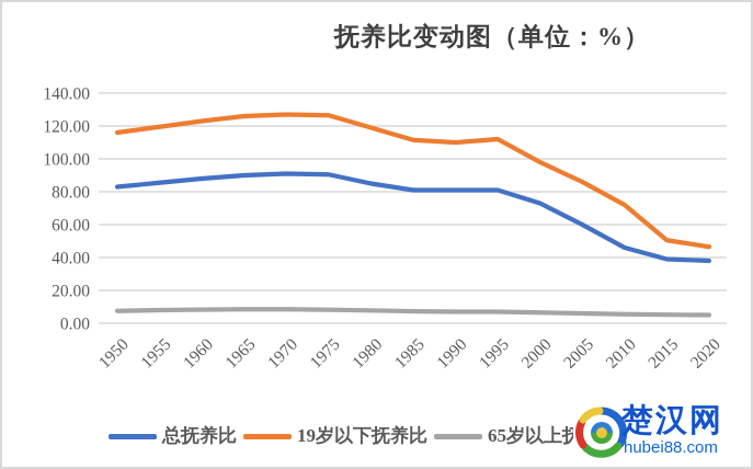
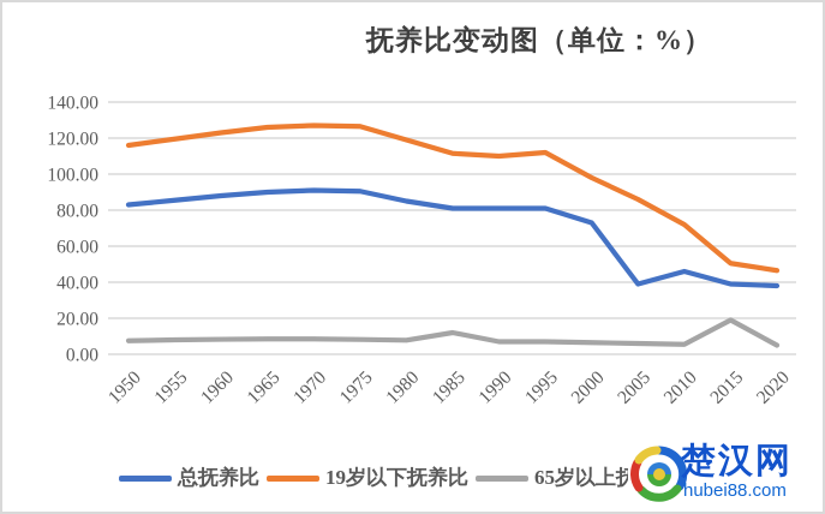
65岁以上抚养比/1985: 7 -> 12
总抚养比/2005: 60 -> 39
65岁以上抚养比/2015: 5 -> 19
